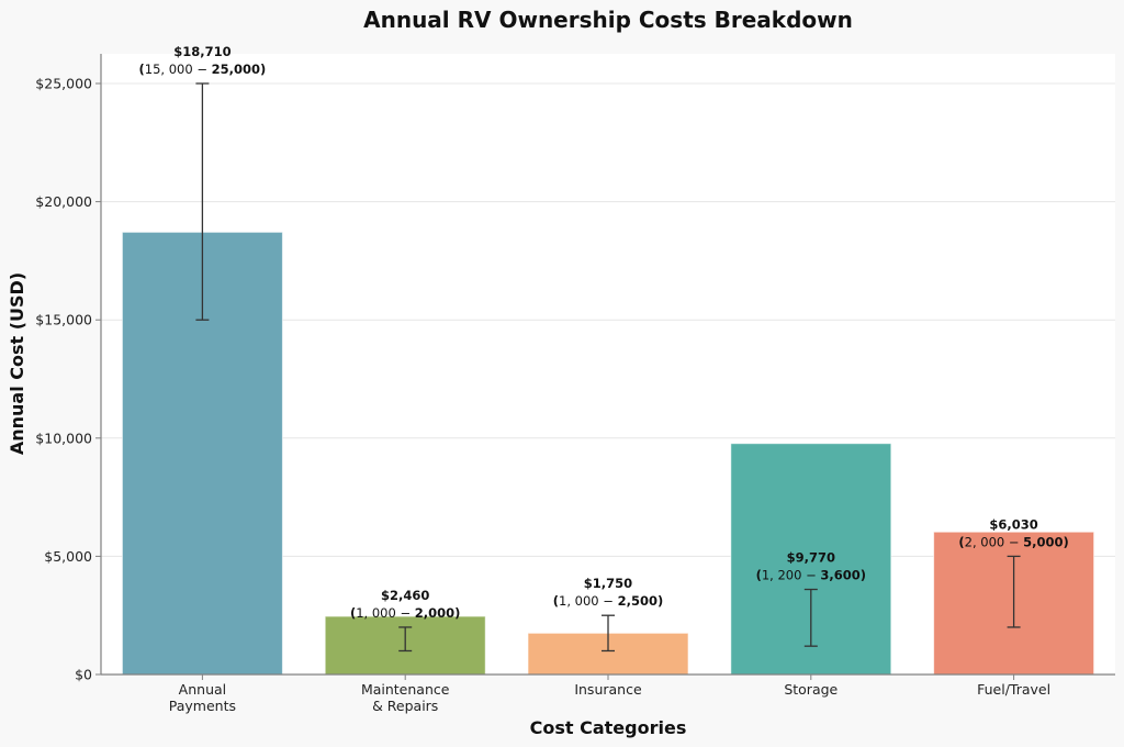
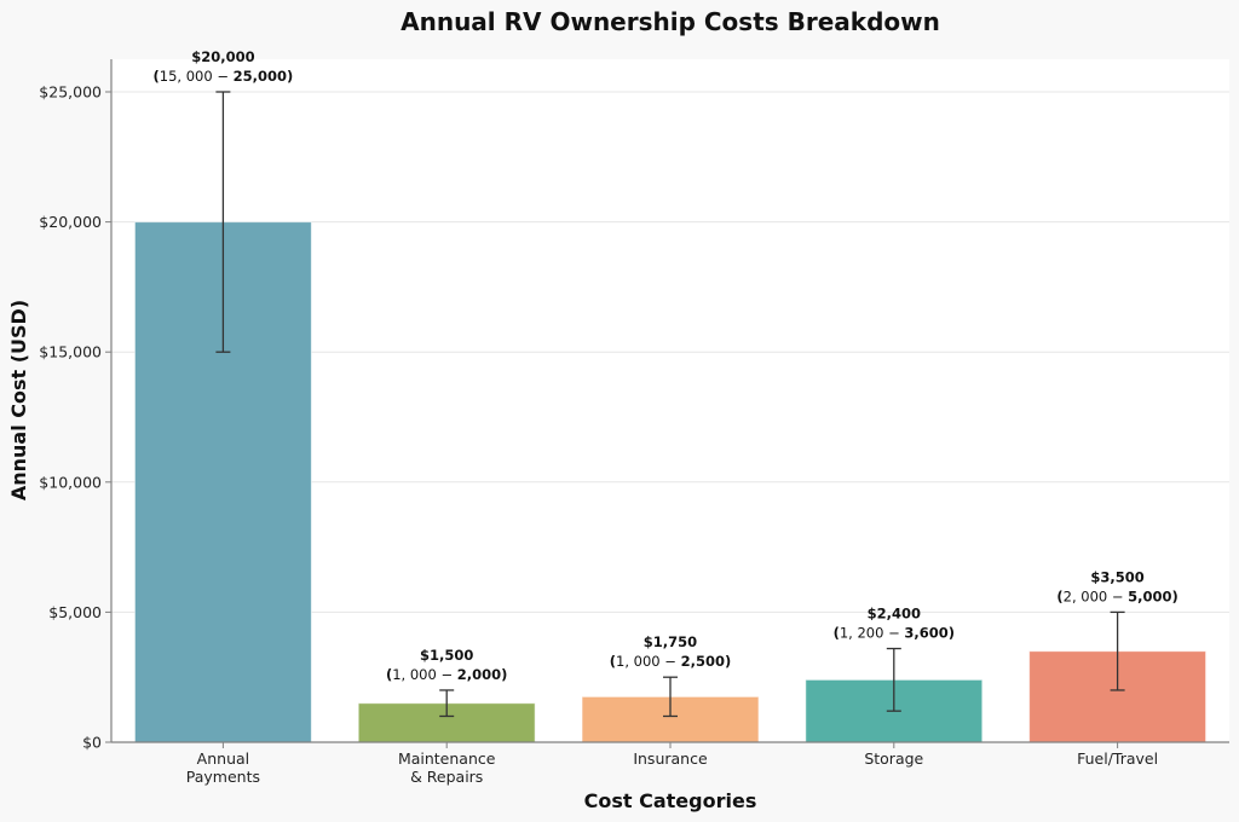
Annual Payments: $18,710 -> $20,000
Maintenance & Repairs: $2,460 -> $1,500
Storage: $9,770 -> $2,400
Fuel/Travel: $6,030 -> $3,500
